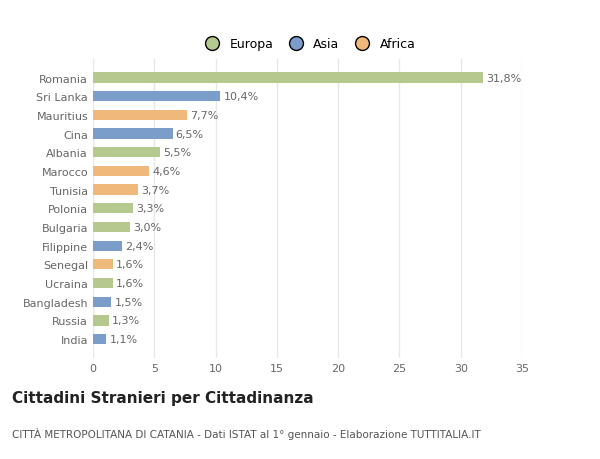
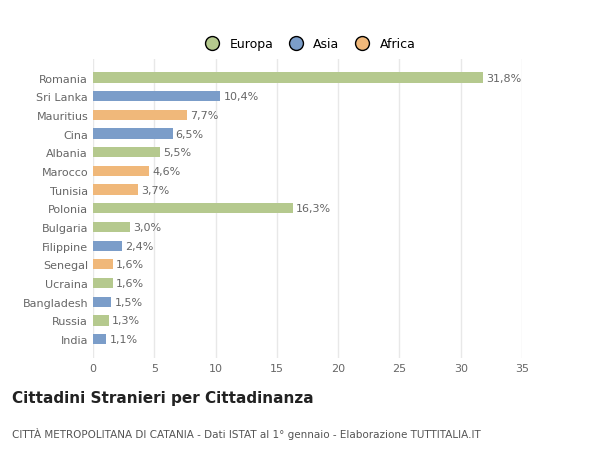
Polonia: 3,3% -> 16,3%
